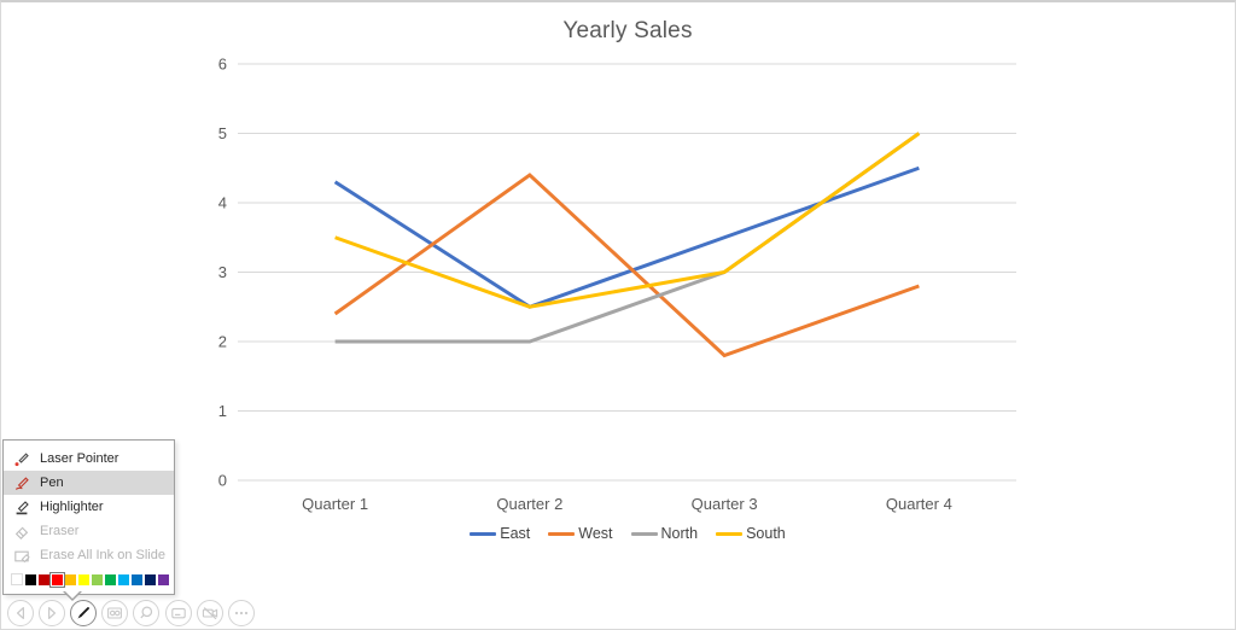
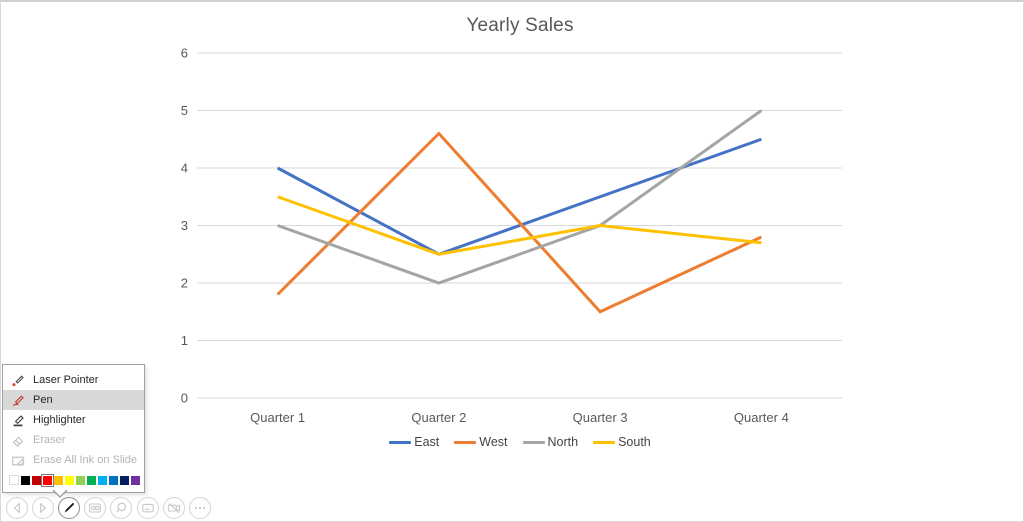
East/Quarter 1: 4.3 -> 4.0
West/Quarter 1: 2.4 -> 1.8
North/Quarter 1: 2 -> 3
West/Quarter 2: 4.4 -> 4.6
West/Quarter 3: 1.8 -> 1.5
South/Quarter 4: 5.0 -> 2.7
